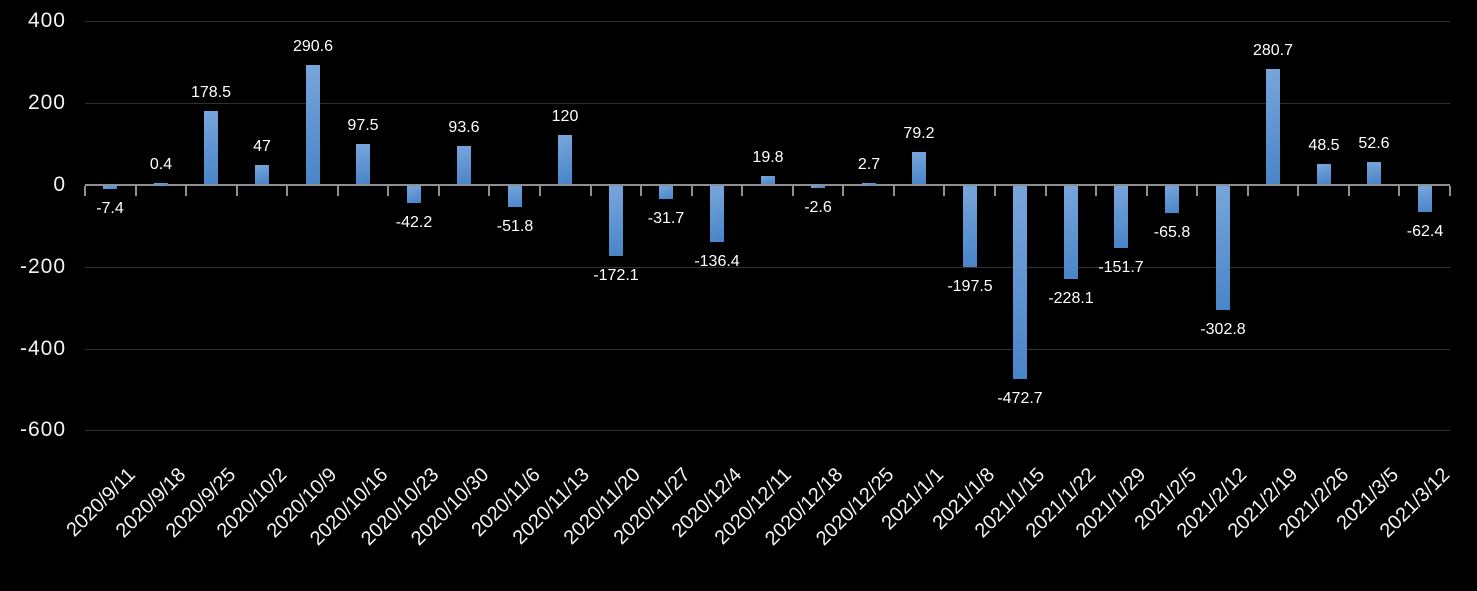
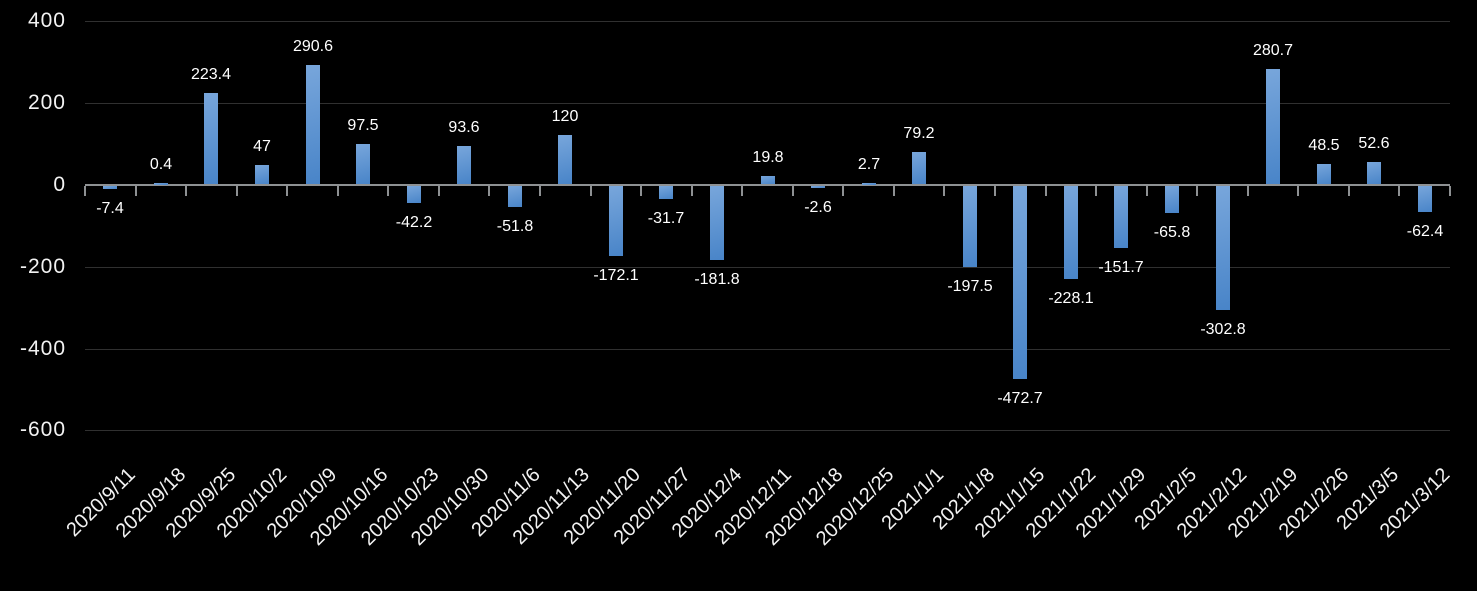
2020/9/25: 178.5 -> 223.4
2020/12/4: -136.4 -> -181.8
